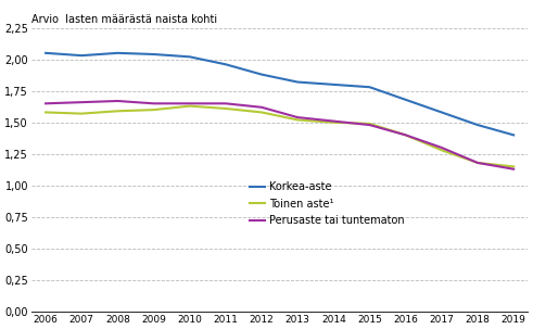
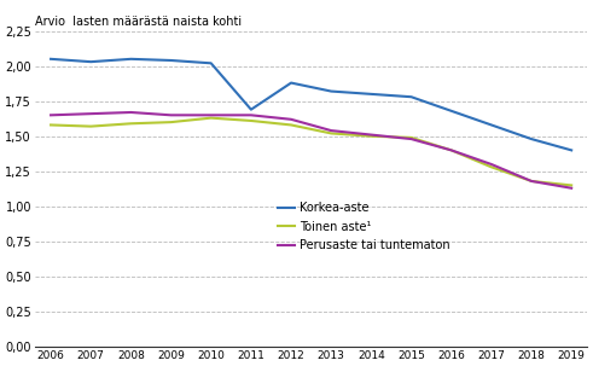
Korkea-aste/2011: 1,96 -> 1,69
